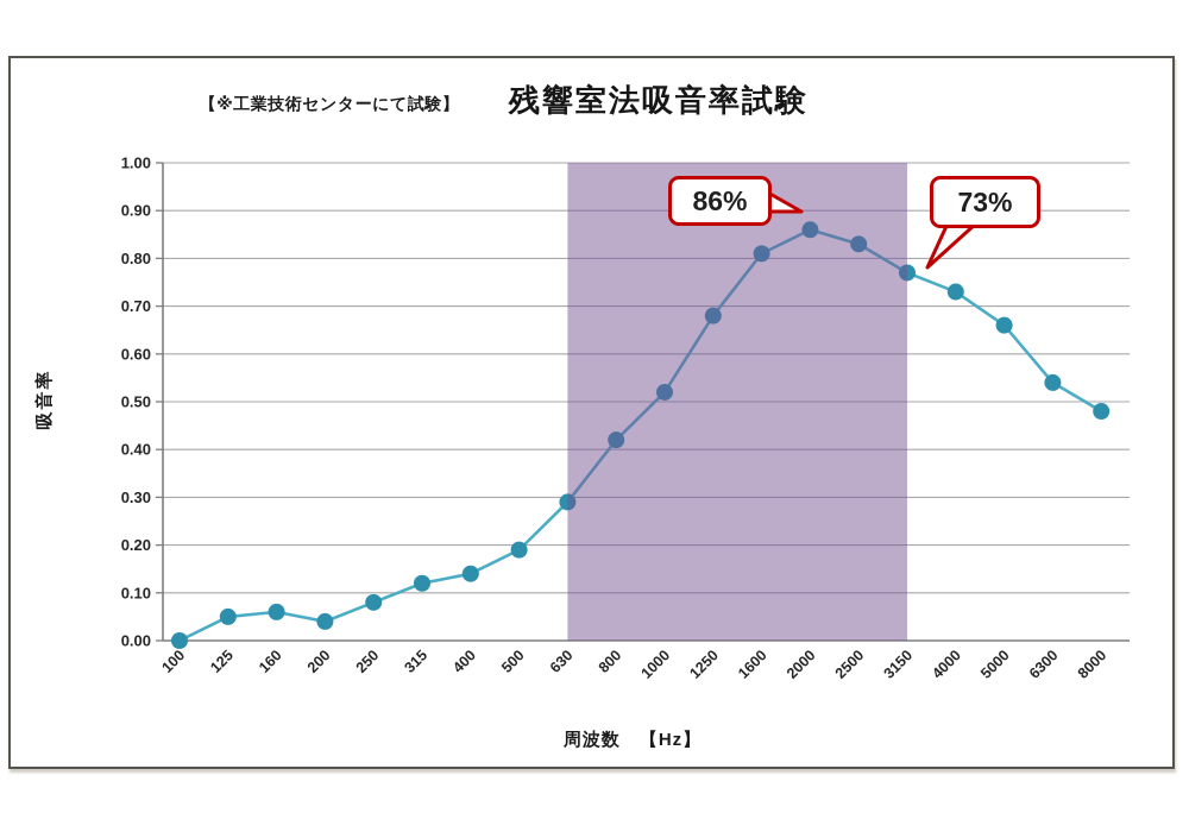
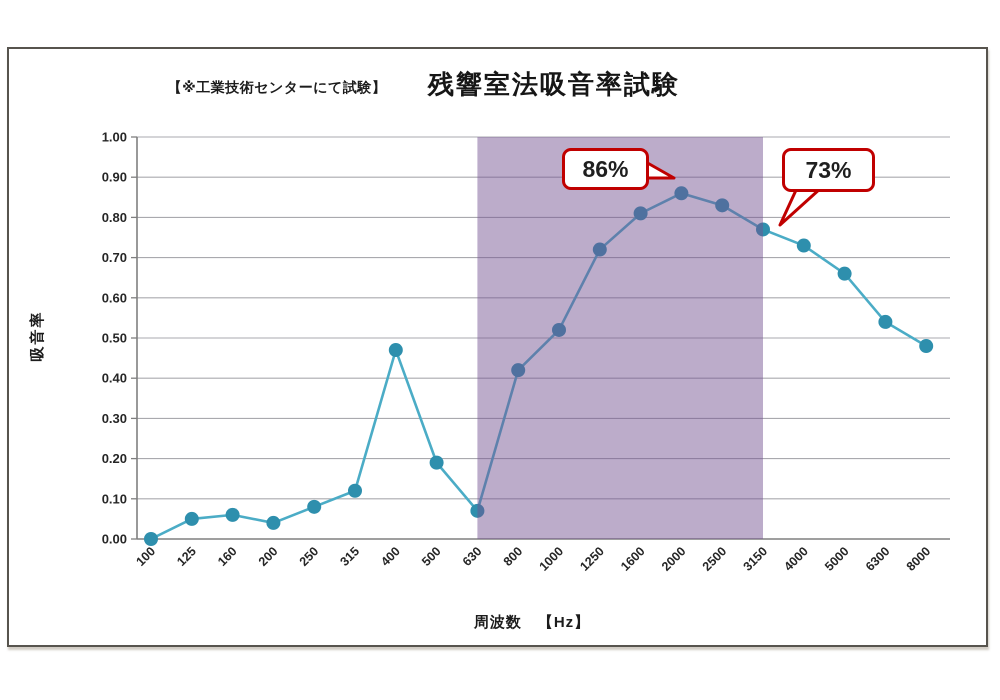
400: 0.14 -> 0.47
630: 0.29 -> 0.07
1250: 0.68 -> 0.72
